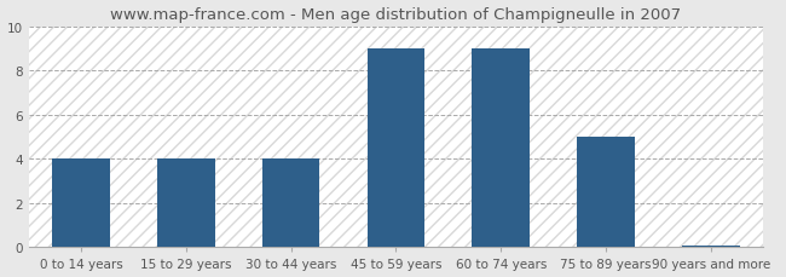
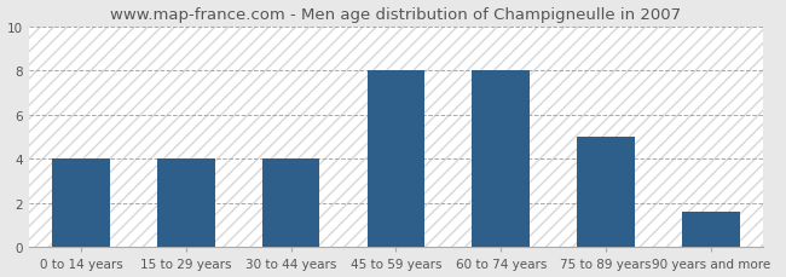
45 to 59 years: 9.0 -> 8.0
60 to 74 years: 9.0 -> 8.0
90 years and more: 0.1 -> 1.6
